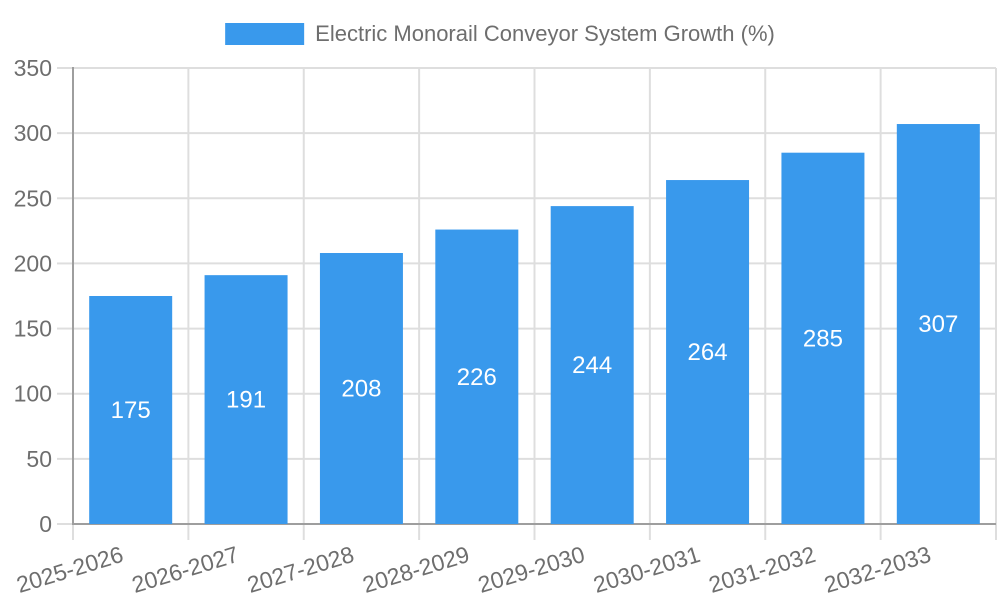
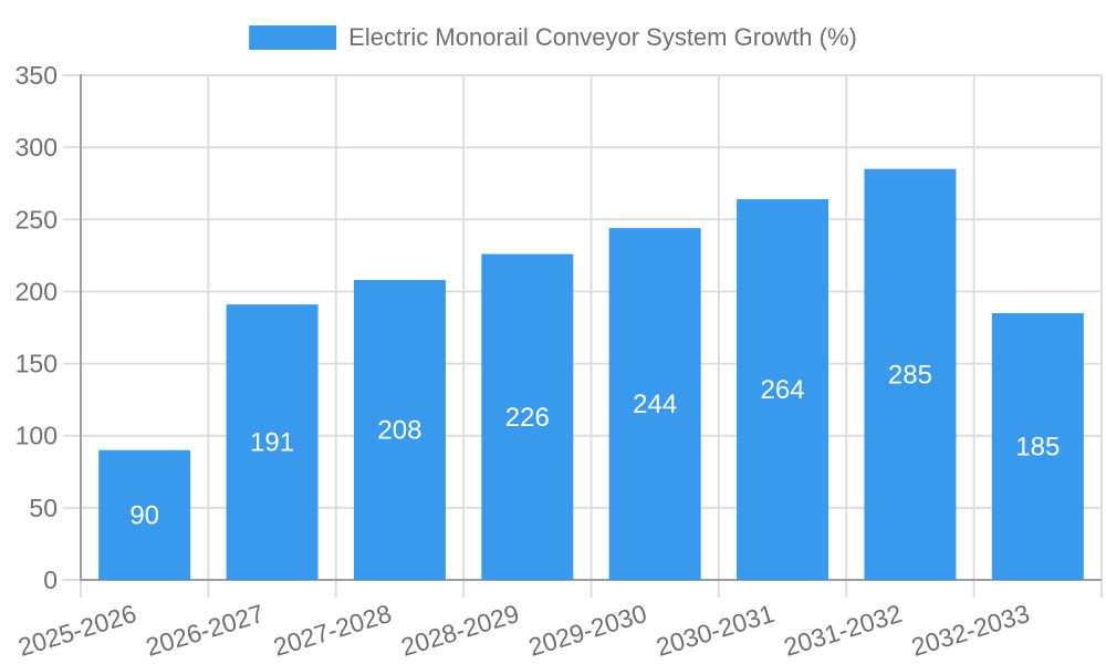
2025-2026: 175 -> 90
2032-2033: 307 -> 185
